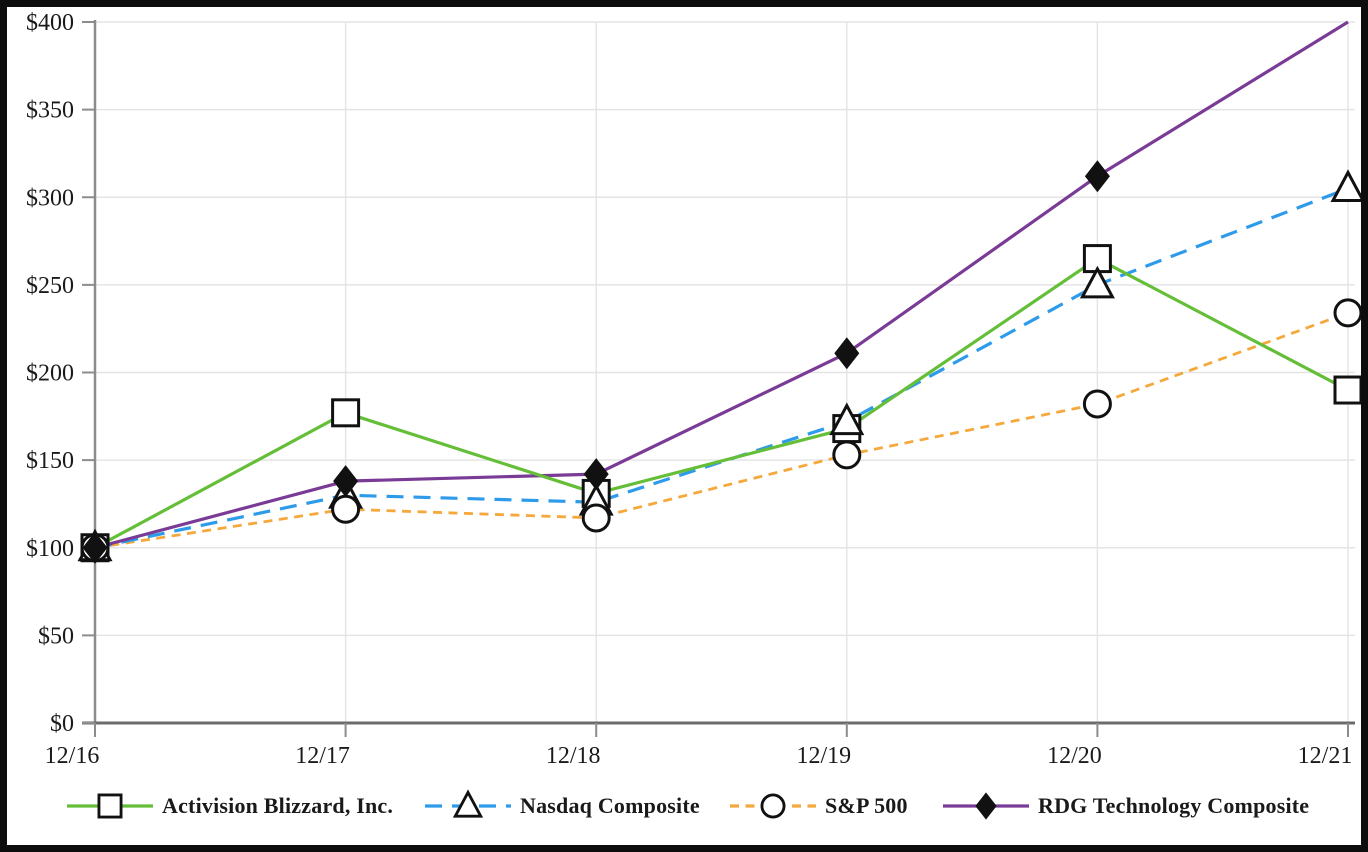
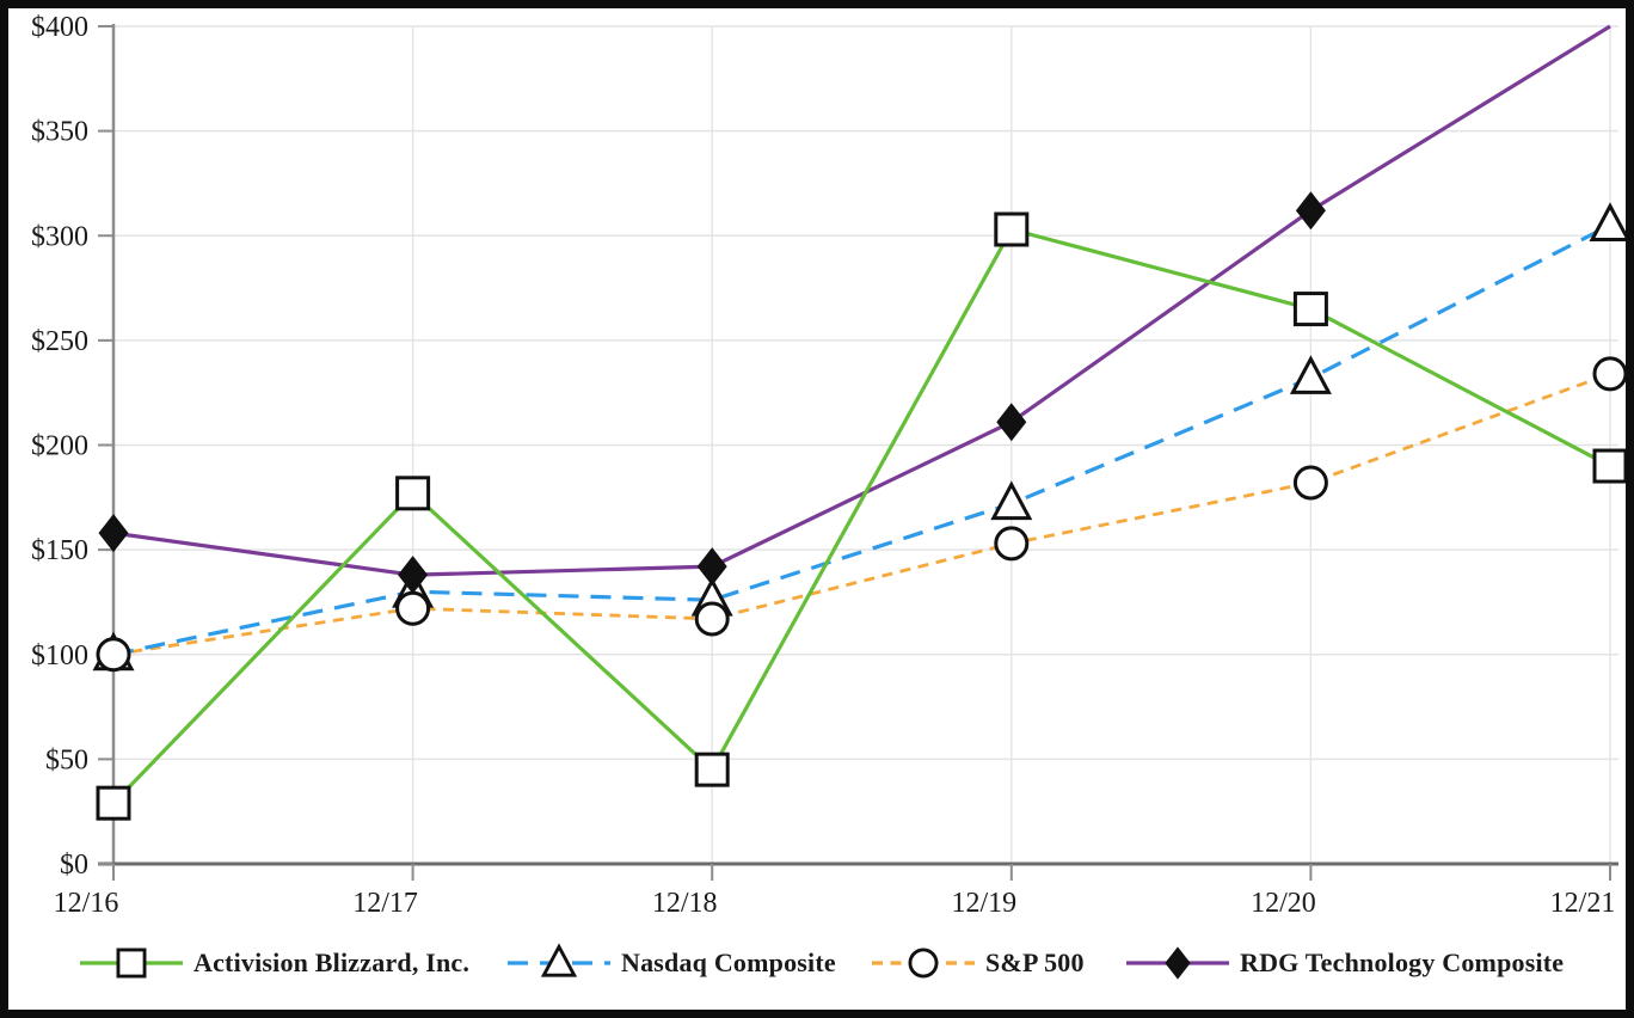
Activision Blizzard, Inc./12/16: $100 -> $29
RDG Technology Composite/12/16: $100 -> $158
Activision Blizzard, Inc./12/18: $131 -> $45
Activision Blizzard, Inc./12/19: $168 -> $303
Nasdaq Composite/12/20: $250 -> $232
